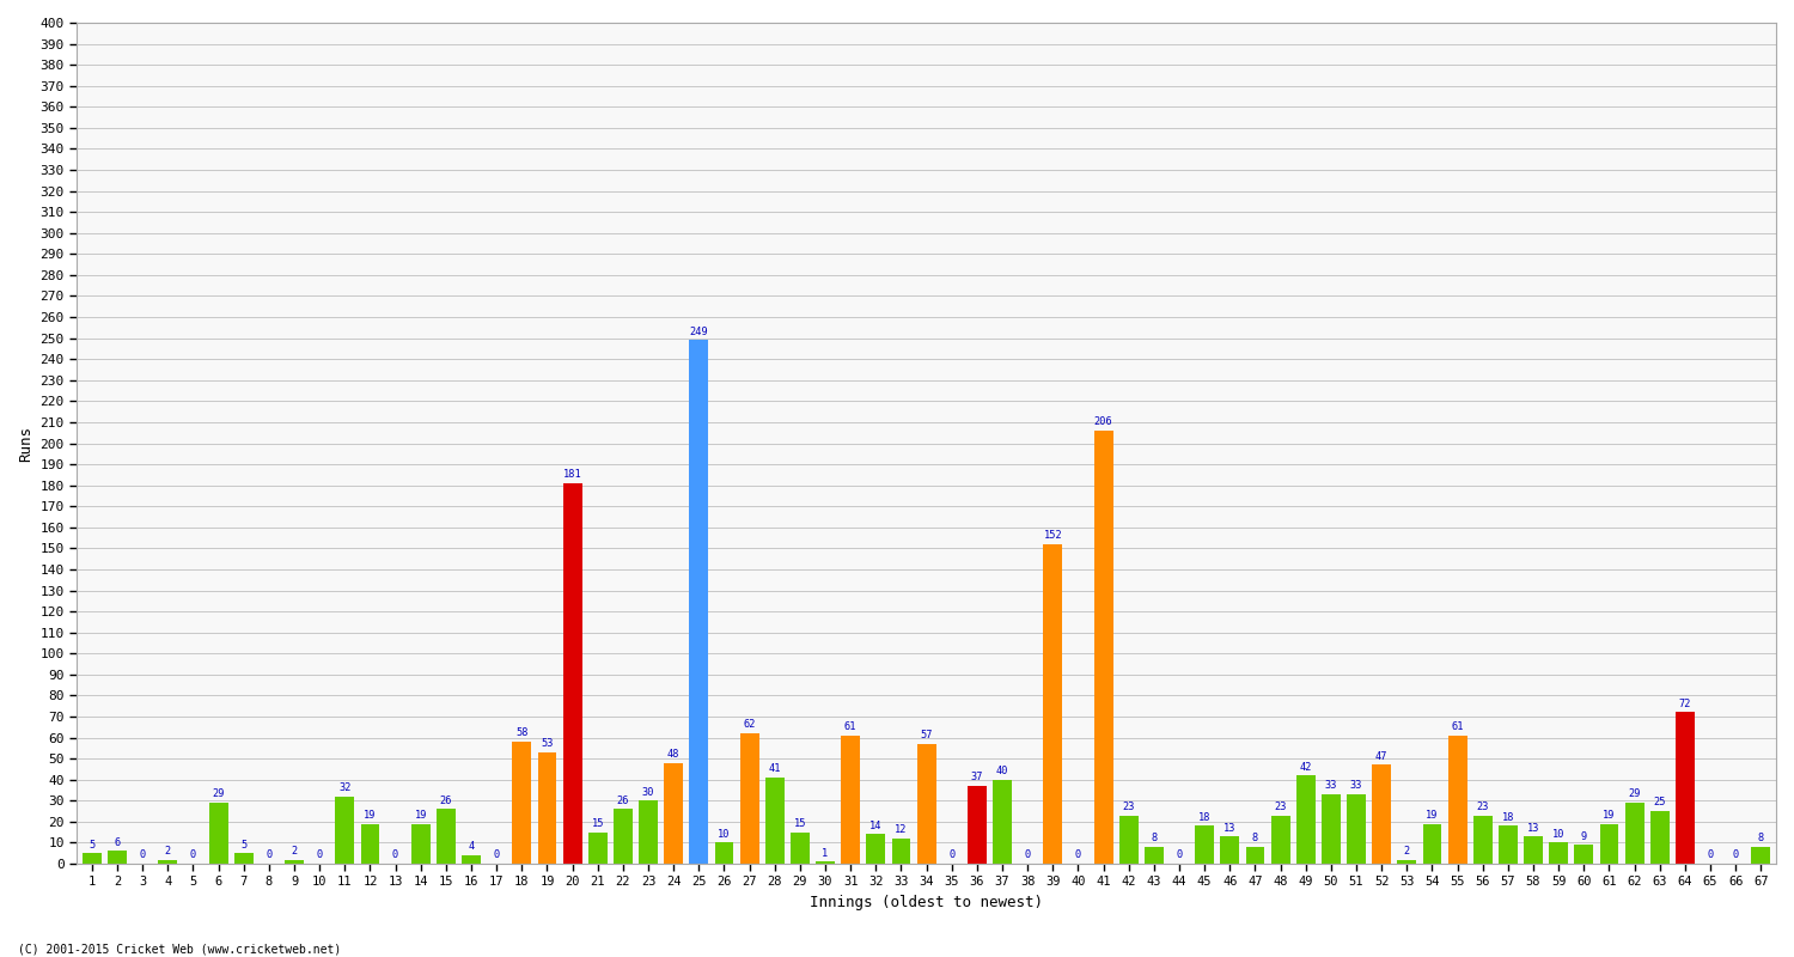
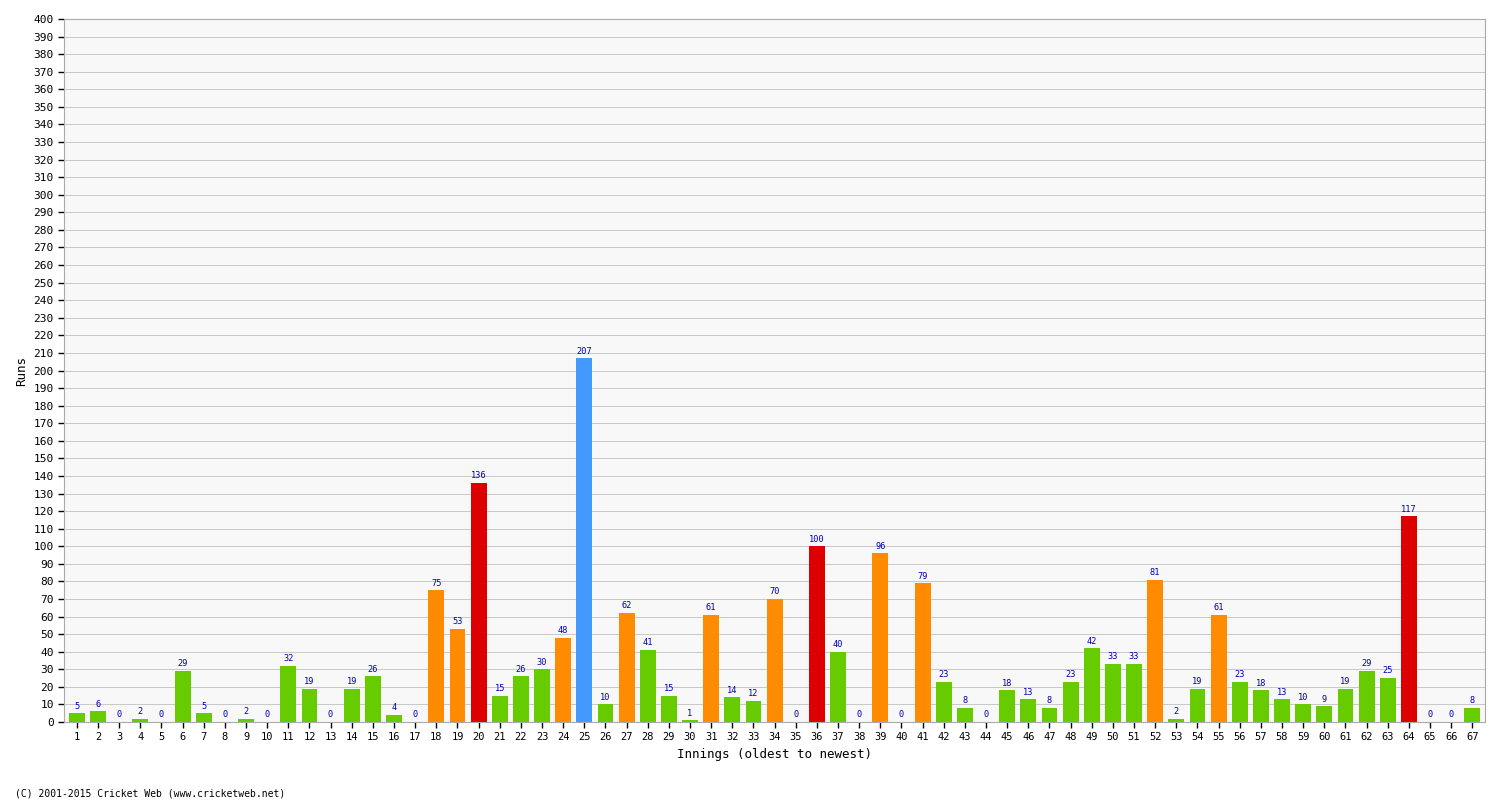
18: 58 -> 75
20: 181 -> 136
25: 249 -> 207
34: 57 -> 70
36: 37 -> 100
39: 152 -> 96
41: 206 -> 79
52: 47 -> 81
64: 72 -> 117
